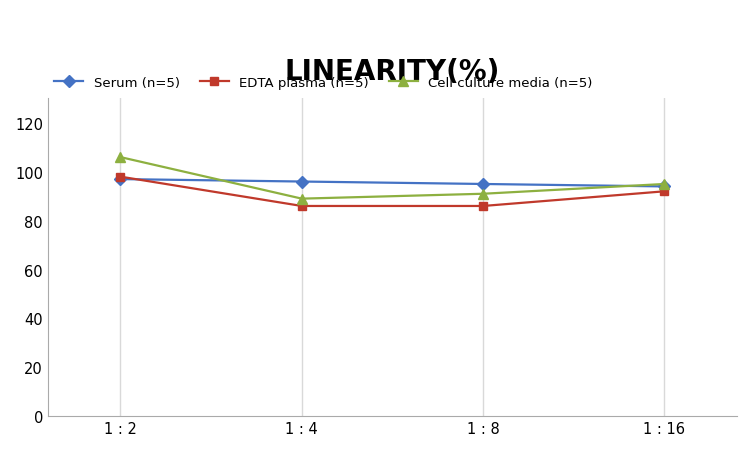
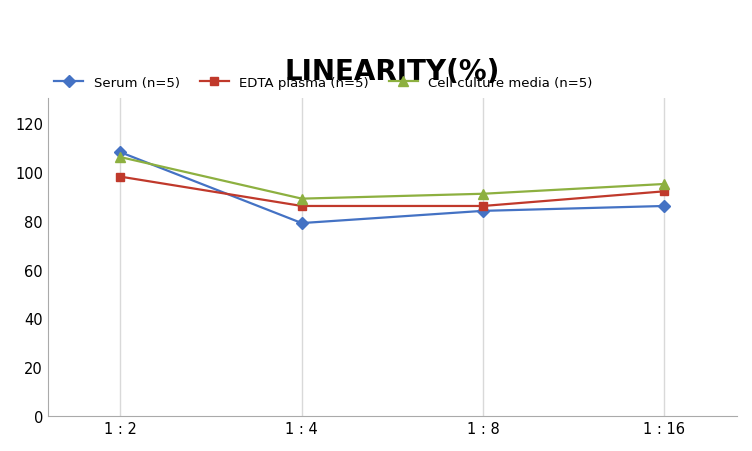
Serum (n=5)/1 : 2: 97 -> 108
Serum (n=5)/1 : 4: 96 -> 79
Serum (n=5)/1 : 8: 95 -> 84
Serum (n=5)/1 : 16: 94 -> 86
